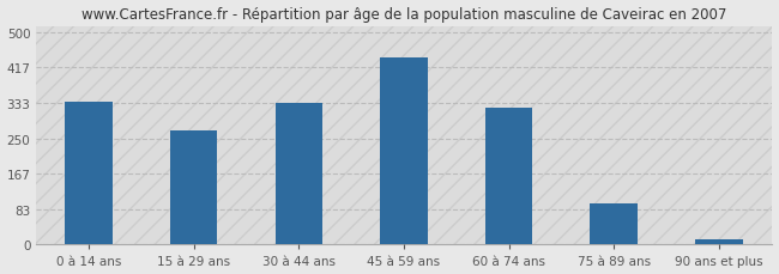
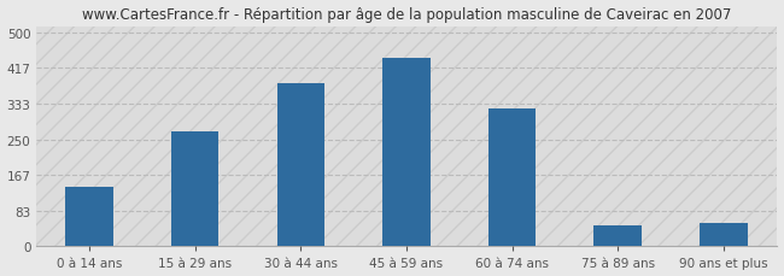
0 à 14 ans: 336 -> 140
30 à 44 ans: 334 -> 380
75 à 89 ans: 98 -> 50
90 ans et plus: 12 -> 55
